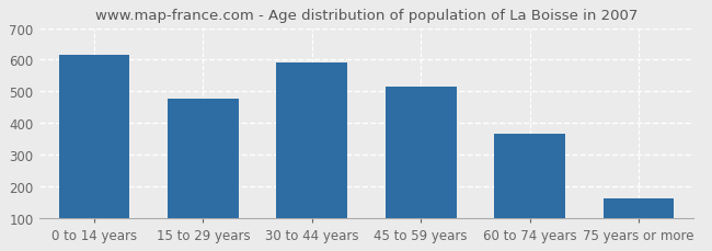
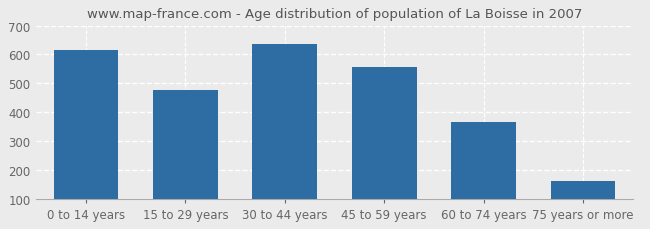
30 to 44 years: 590 -> 635
45 to 59 years: 515 -> 557
